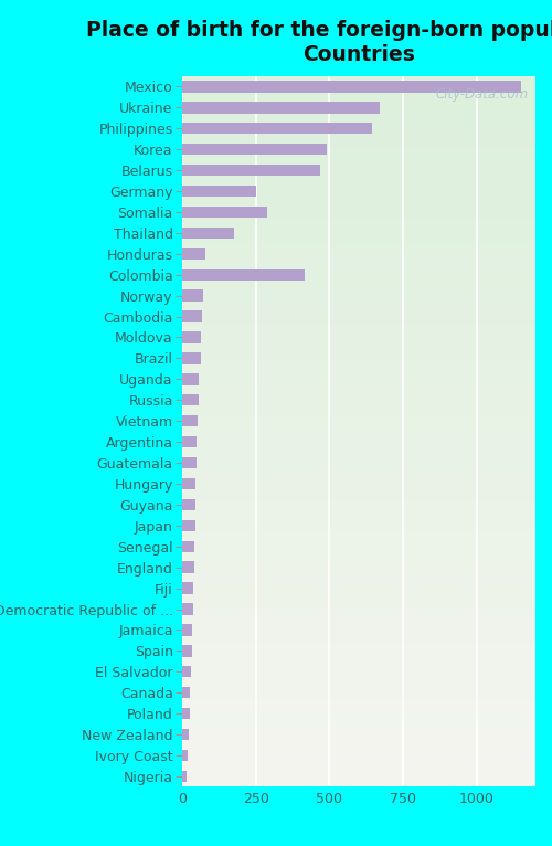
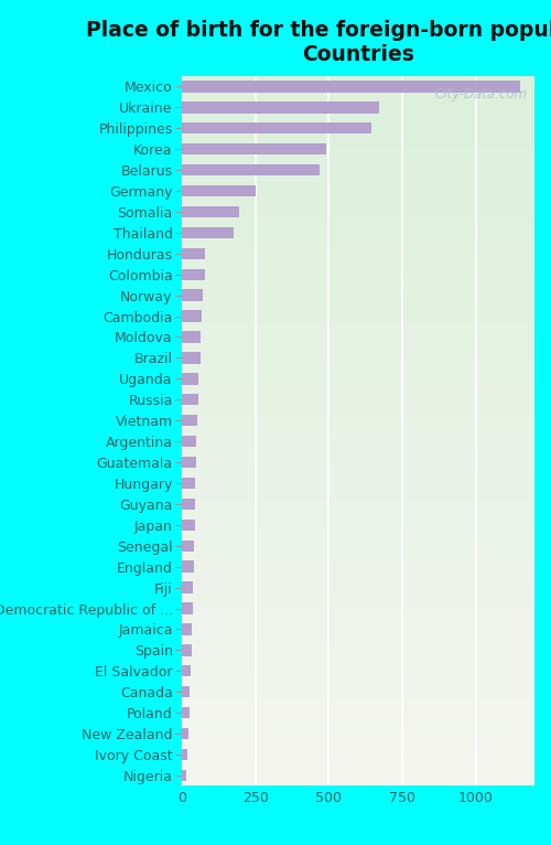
Somalia: 290 -> 195
Colombia: 415 -> 78
